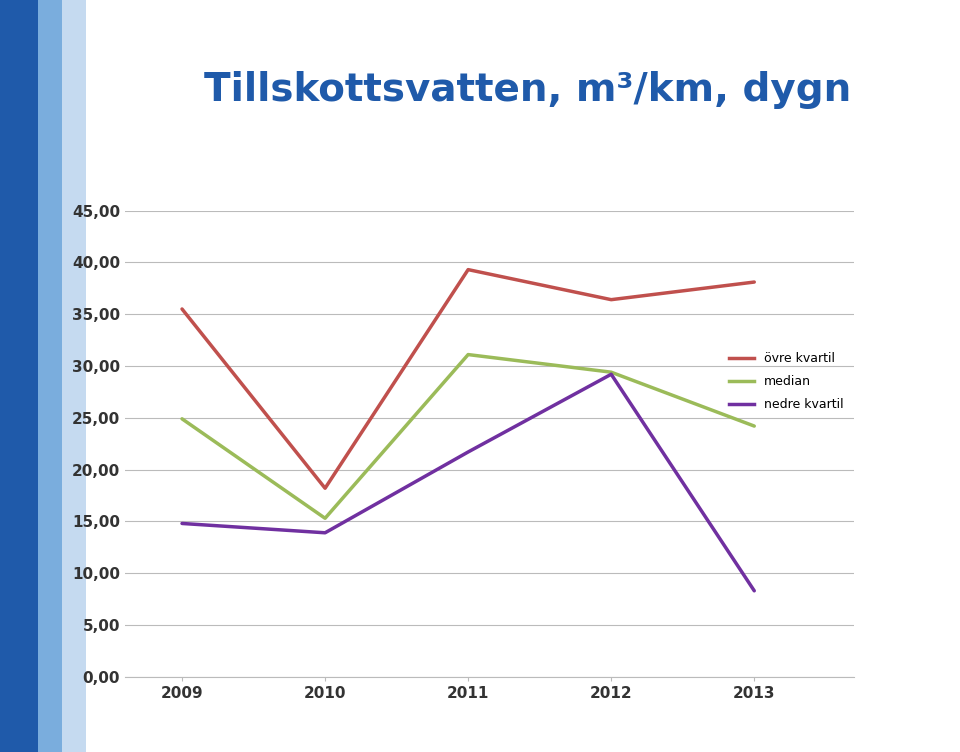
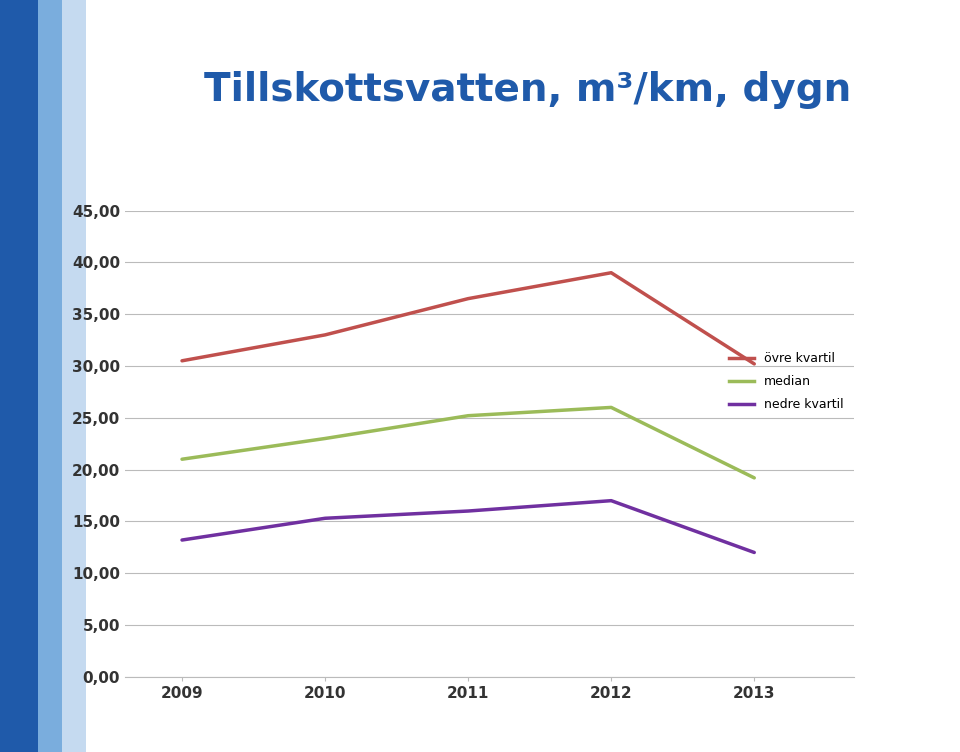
övre kvartil/2009: 35,5 -> 30,5
median/2009: 24,9 -> 21,0
nedre kvartil/2009: 14,8 -> 13,2
övre kvartil/2010: 18,2 -> 33,0
median/2010: 15,3 -> 23,0
nedre kvartil/2010: 13,9 -> 15,3
övre kvartil/2011: 39,3 -> 36,5
median/2011: 31,1 -> 25,2
nedre kvartil/2011: 21,7 -> 16,0
övre kvartil/2012: 36,4 -> 39,0
median/2012: 29,4 -> 26,0
nedre kvartil/2012: 29,2 -> 17,0
övre kvartil/2013: 38,1 -> 30,2
median/2013: 24,2 -> 19,2
nedre kvartil/2013: 8,3 -> 12,0
